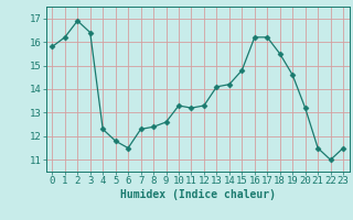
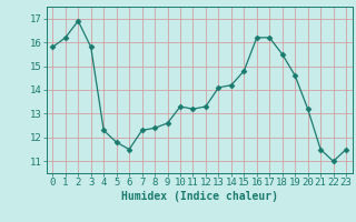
3: 16.4 -> 15.8
